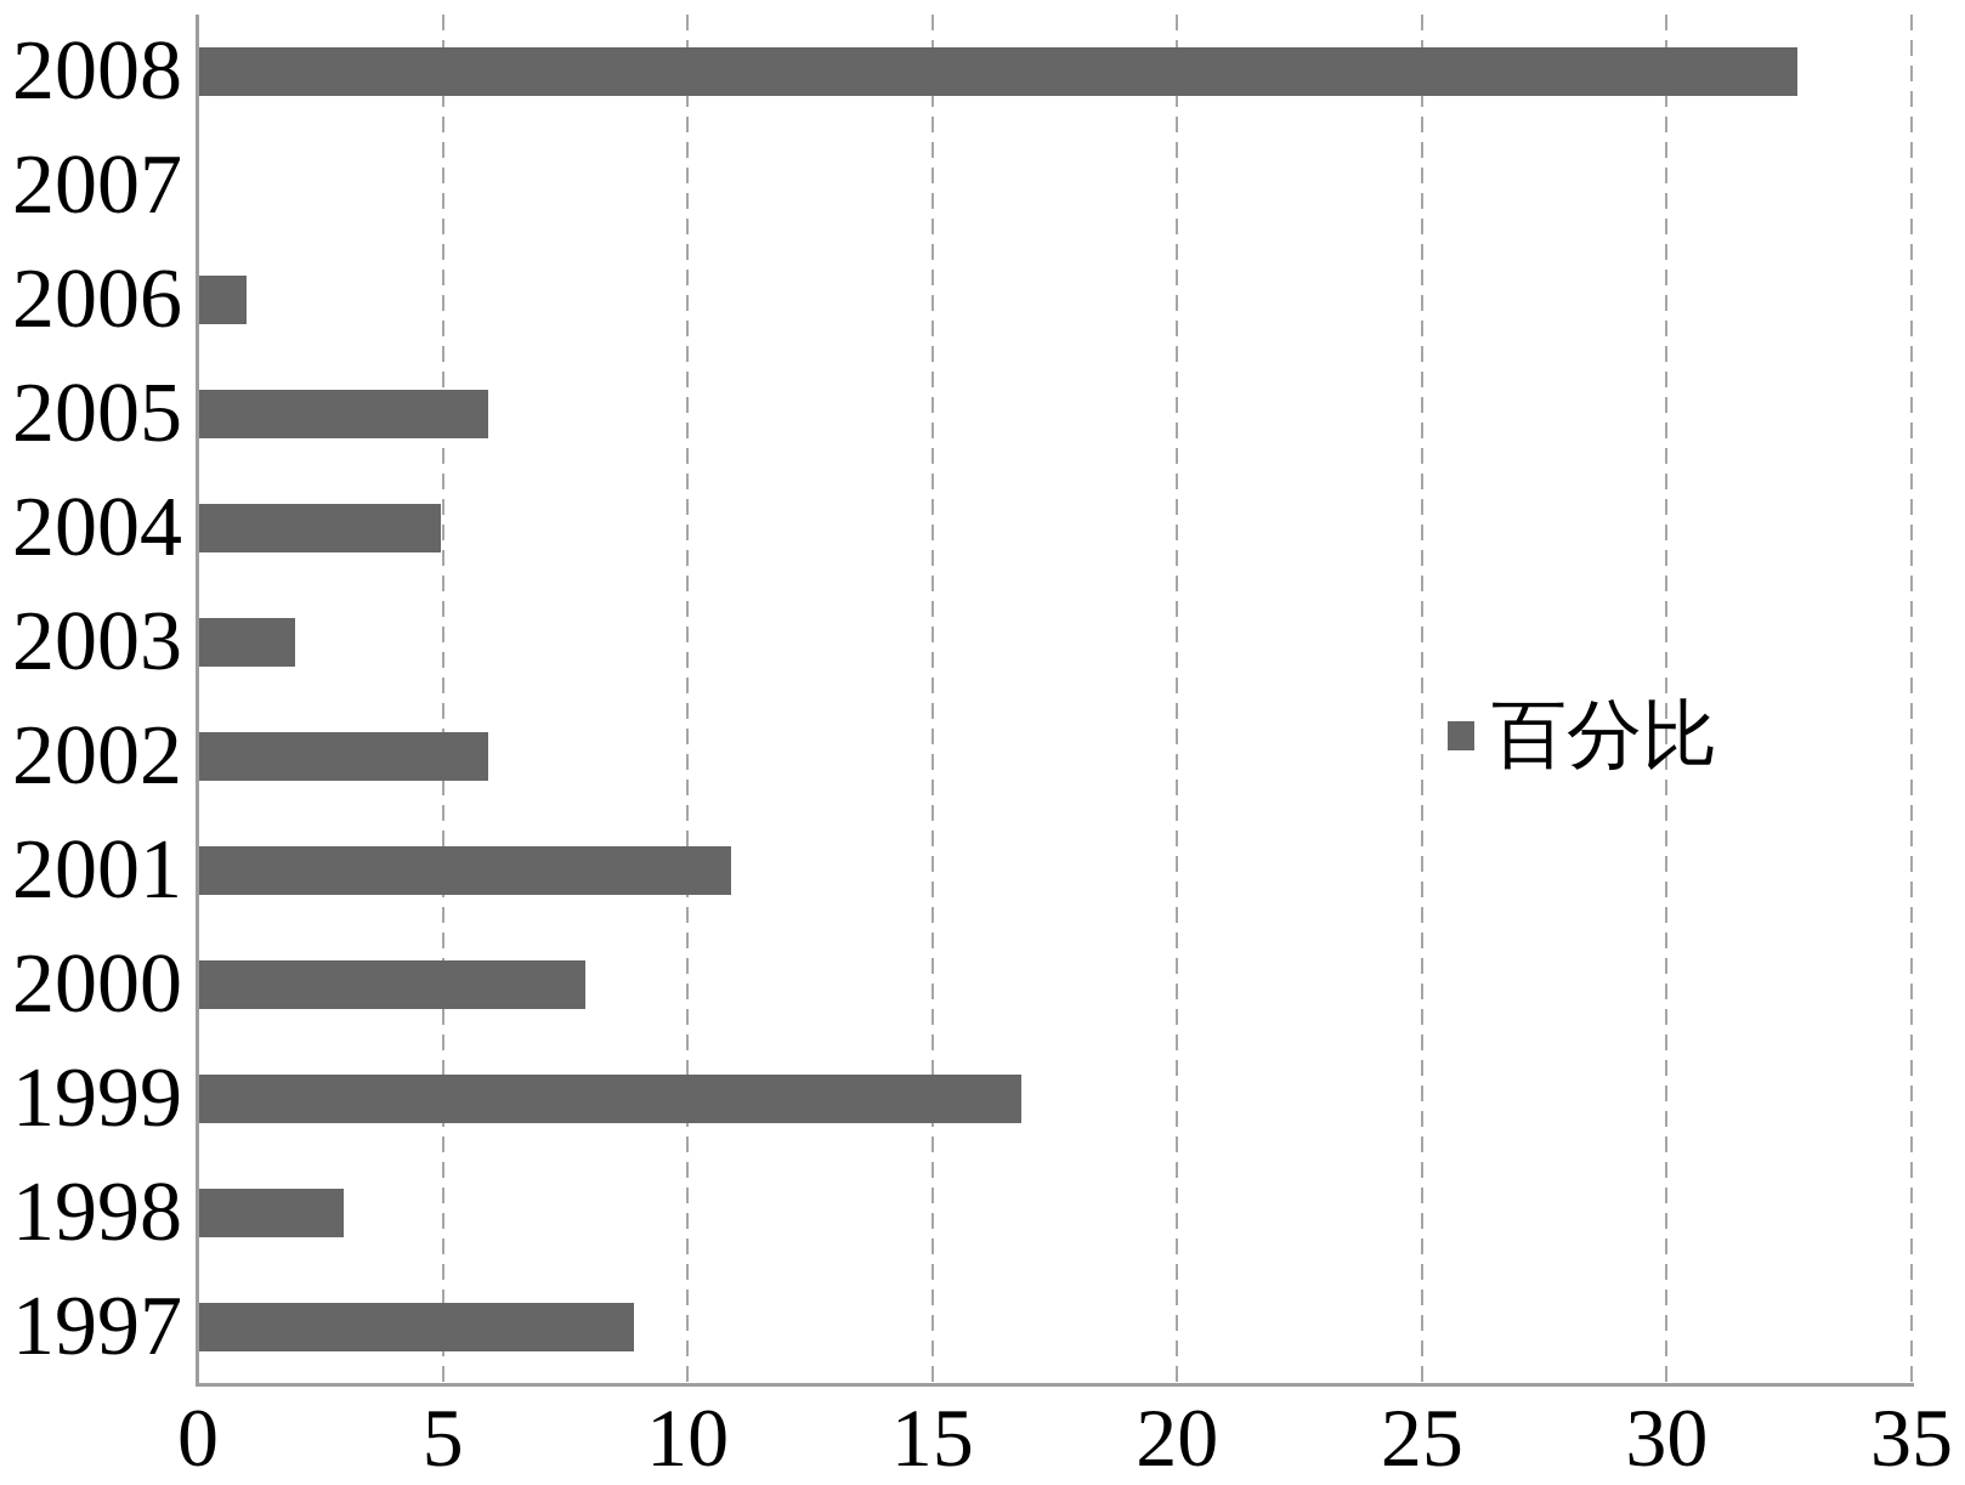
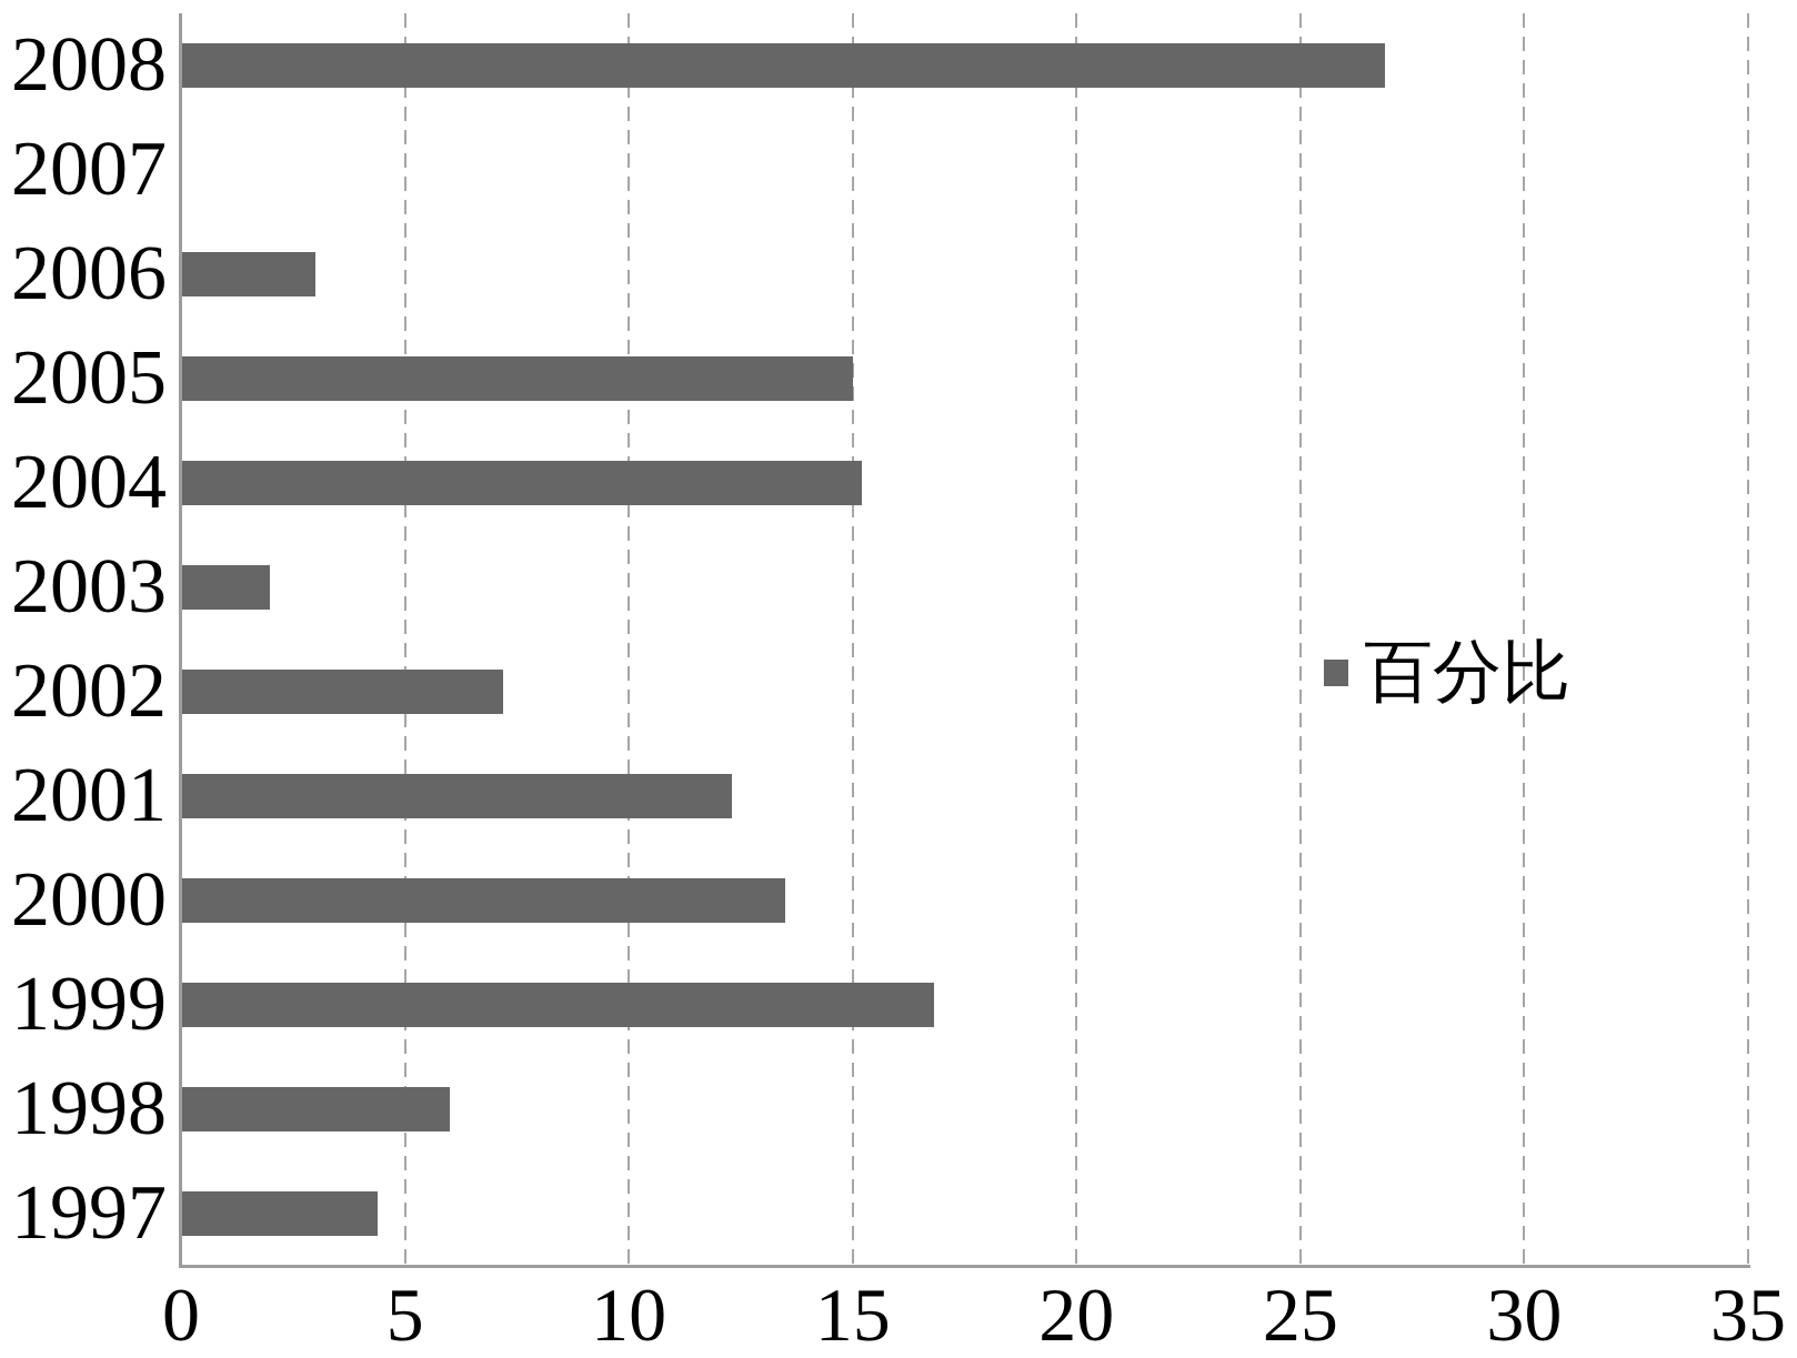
2008: 32.7 -> 26.9
2006: 1.0 -> 3.0
2005: 5.9 -> 15.0
2004: 5.0 -> 15.2
2002: 5.9 -> 7.2
2001: 10.9 -> 12.3
2000: 7.9 -> 13.5
1998: 3.0 -> 6.0
1997: 8.9 -> 4.4
